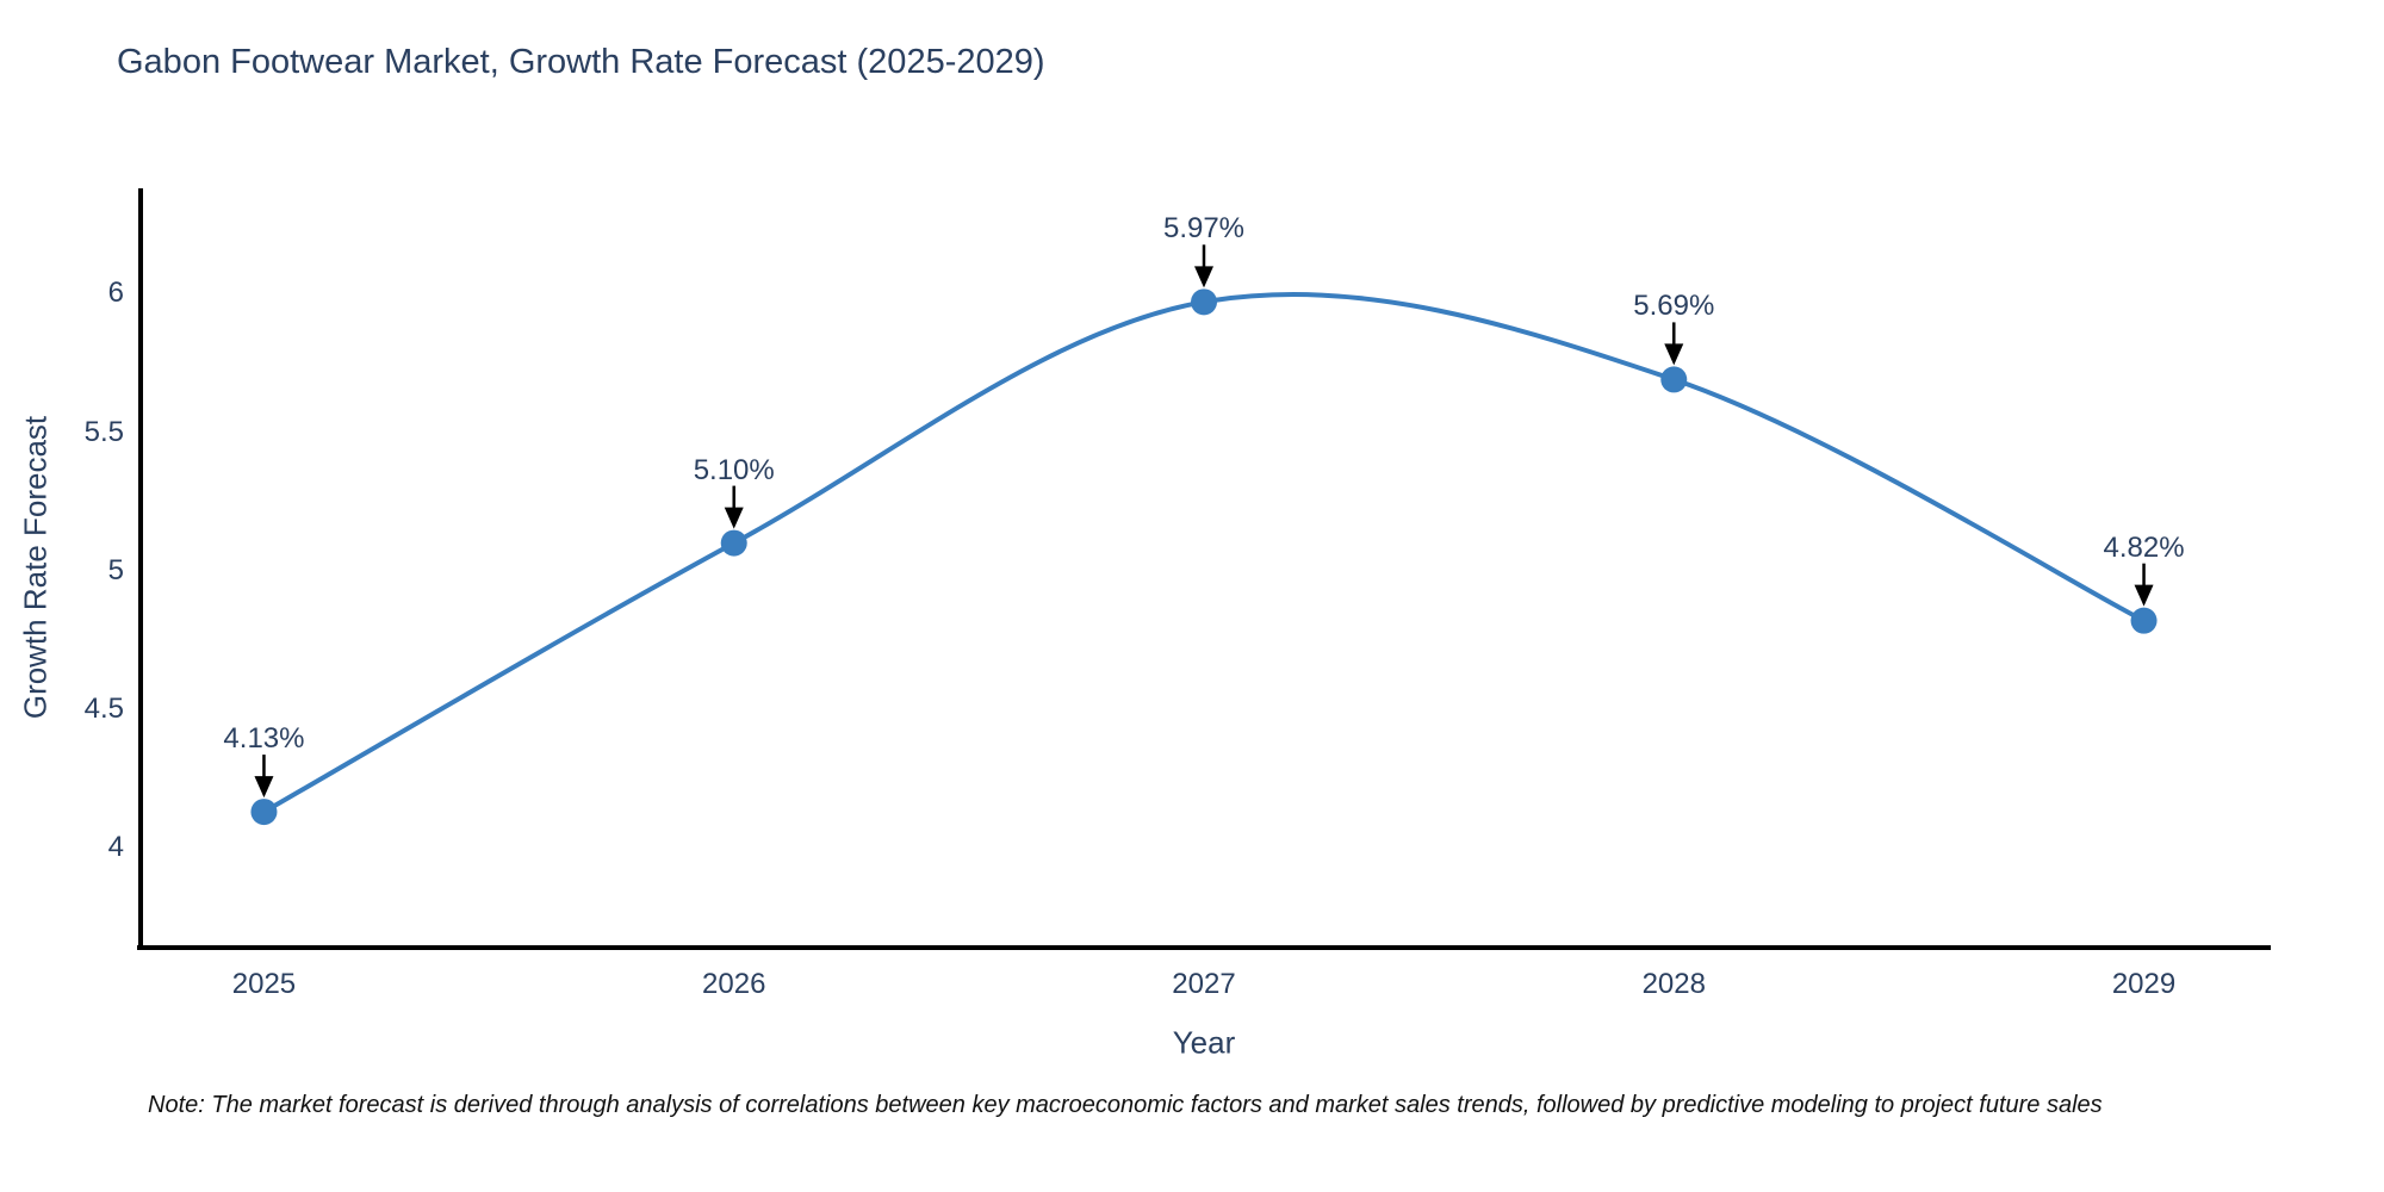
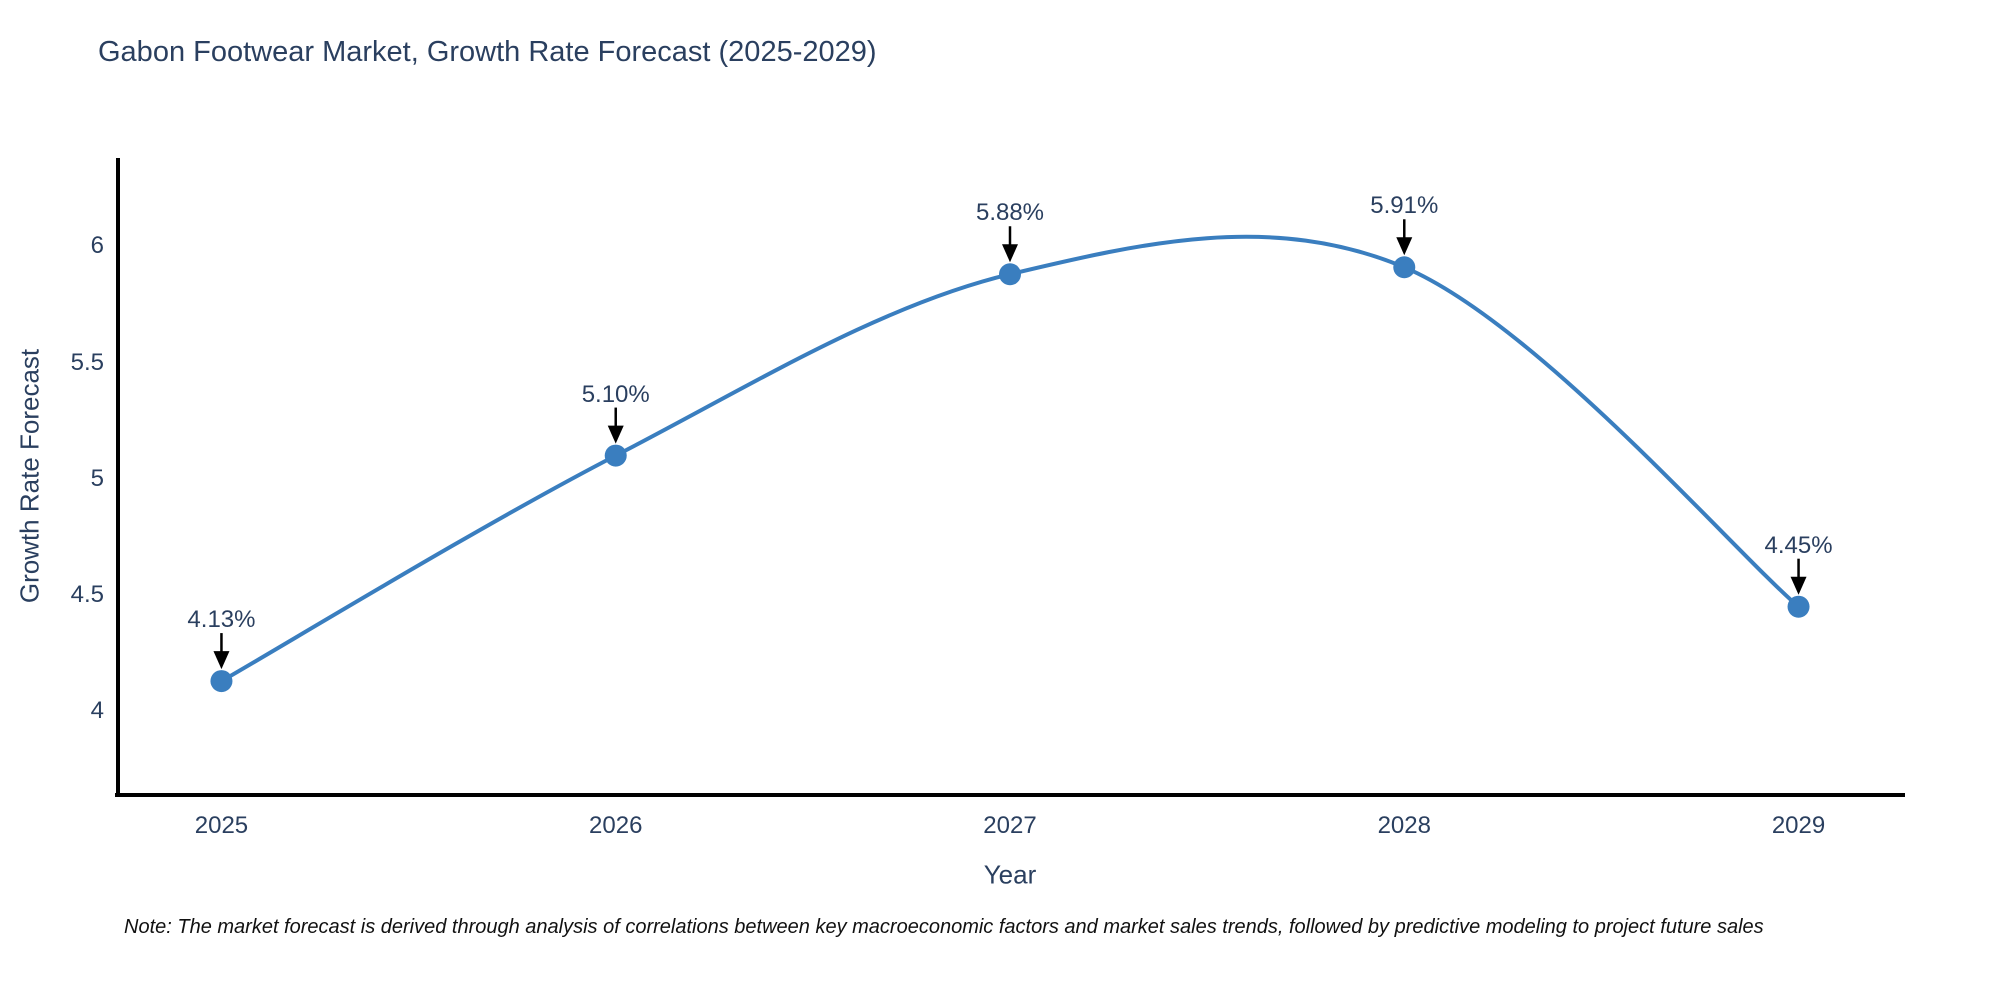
2027: 5.97% -> 5.88%
2028: 5.69% -> 5.91%
2029: 4.82% -> 4.45%
